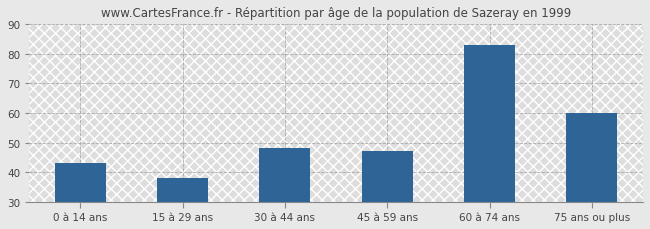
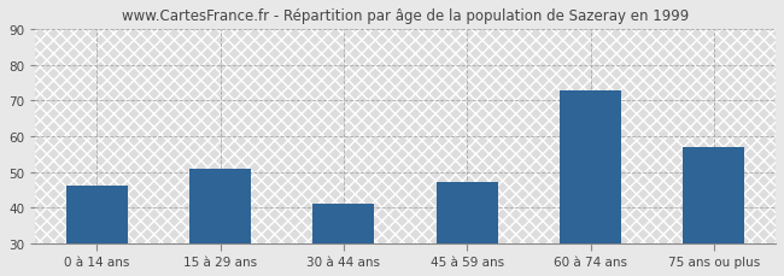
0 à 14 ans: 43 -> 46
15 à 29 ans: 38 -> 51
30 à 44 ans: 48 -> 41
60 à 74 ans: 83 -> 73
75 ans ou plus: 60 -> 57
